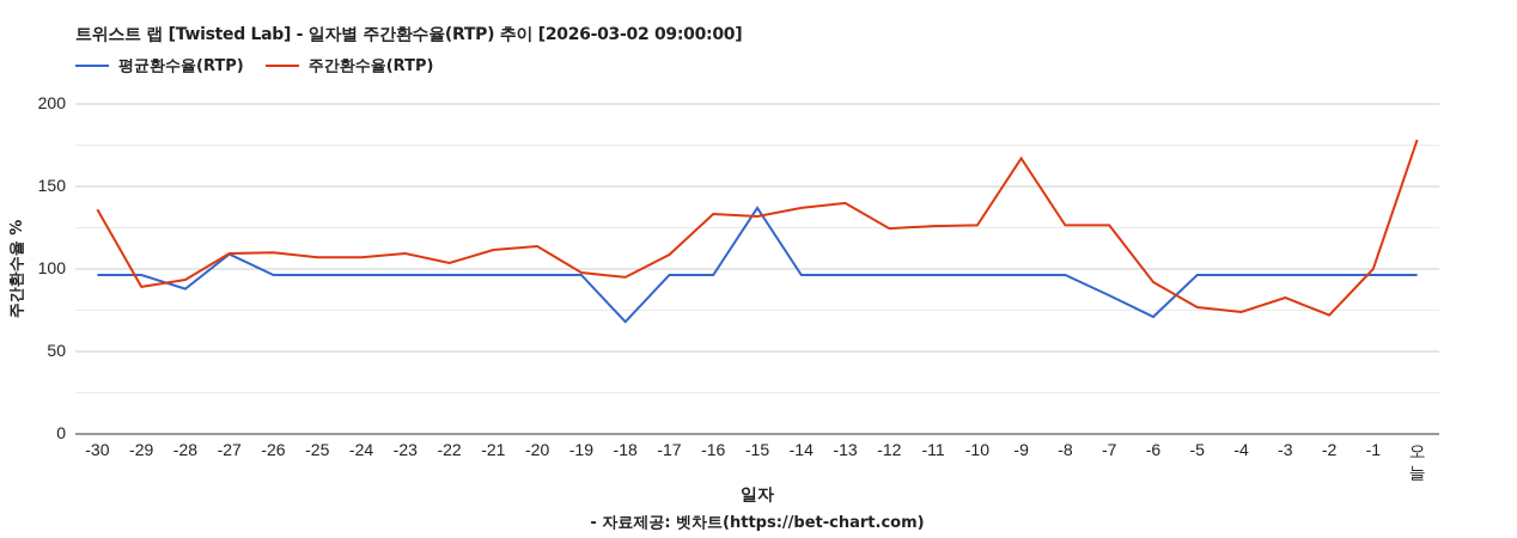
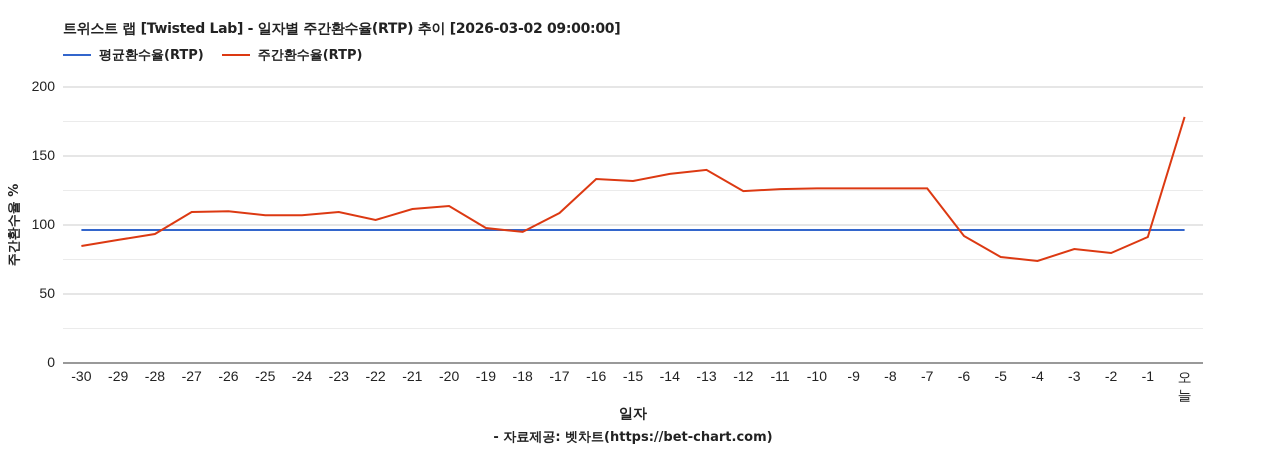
주간환수율(RTP)/-30: 136 -> 85
평균환수율(RTP)/-28: 88 -> 96
평균환수율(RTP)/-27: 109 -> 96
평균환수율(RTP)/-18: 68 -> 96
평균환수율(RTP)/-15: 137 -> 96
주간환수율(RTP)/-9: 167 -> 126
평균환수율(RTP)/-7: 84 -> 96
평균환수율(RTP)/-6: 71 -> 96
주간환수율(RTP)/-2: 72 -> 80
주간환수율(RTP)/-1: 100 -> 91
